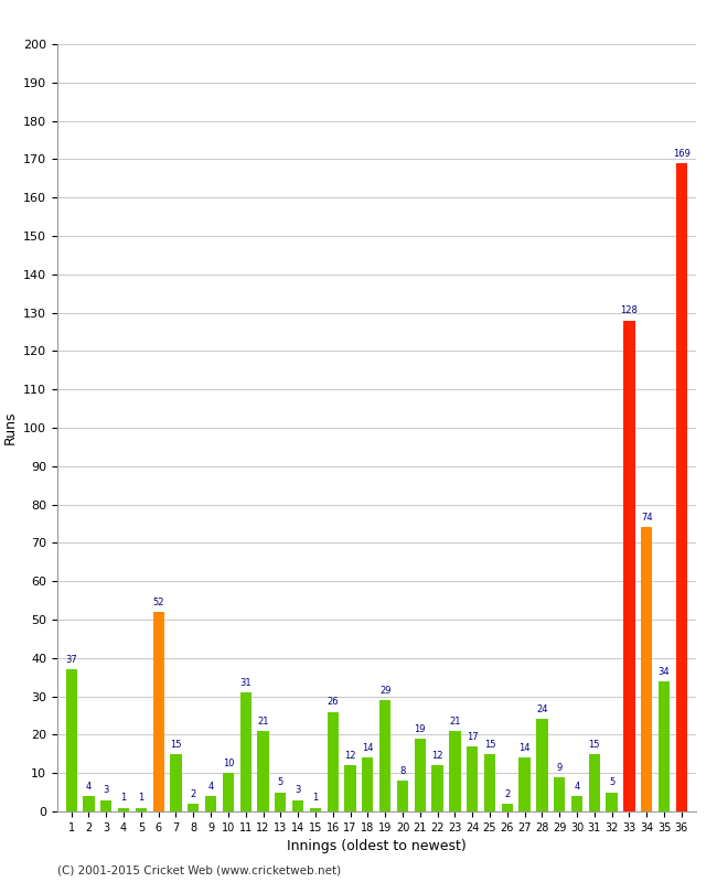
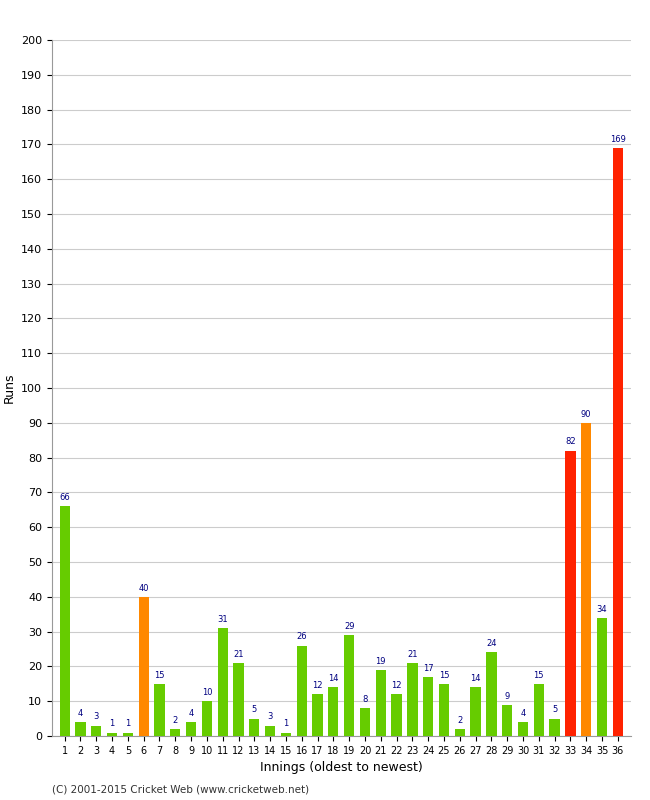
1: 37 -> 66
6: 52 -> 40
33: 128 -> 82
34: 74 -> 90
